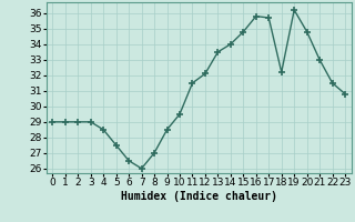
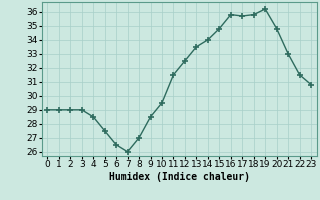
12: 32.1 -> 32.5
18: 32.2 -> 35.8
